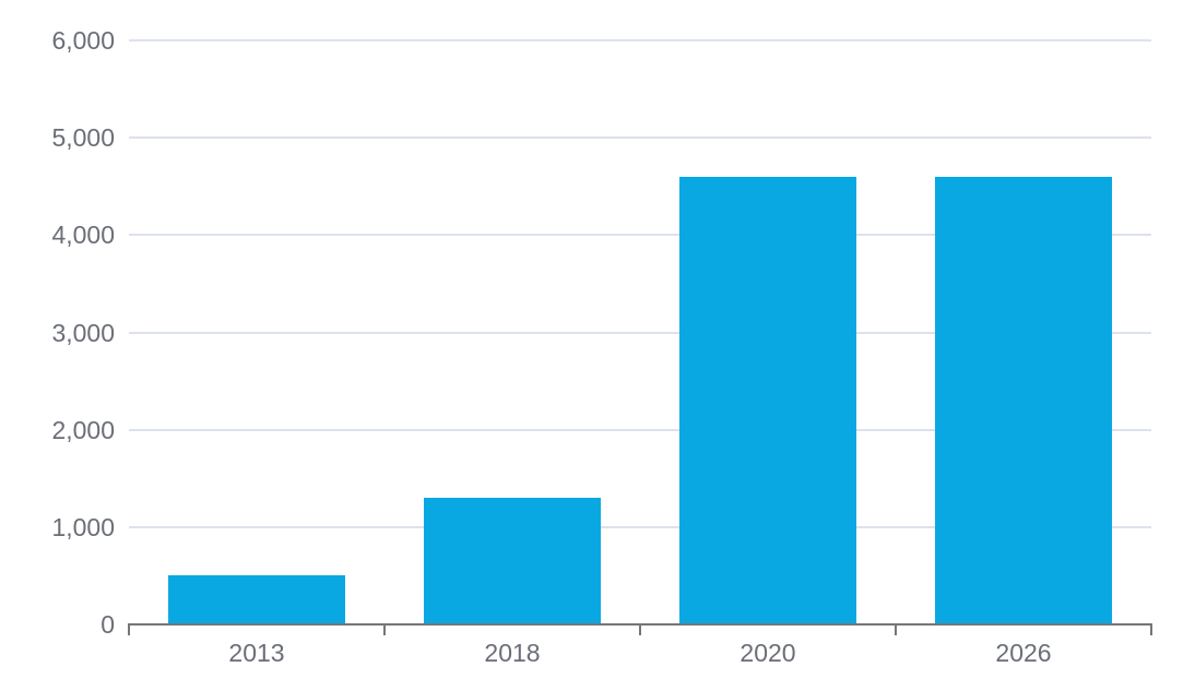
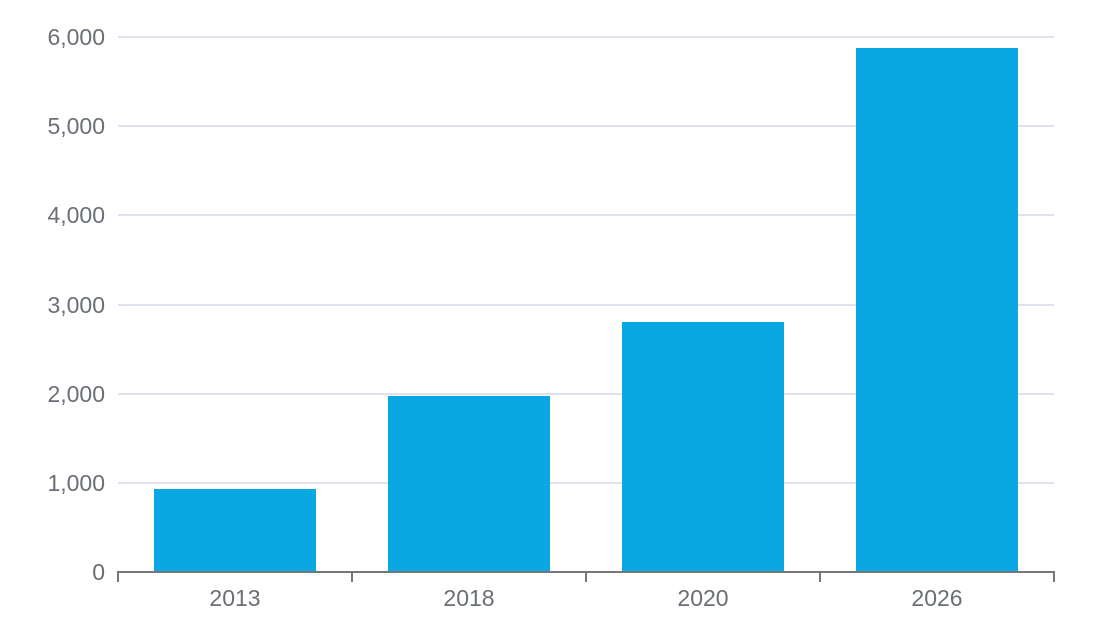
2013: 500 -> 900
2018: 1300 -> 2000
2020: 4600 -> 2800
2026: 4600 -> 5900
